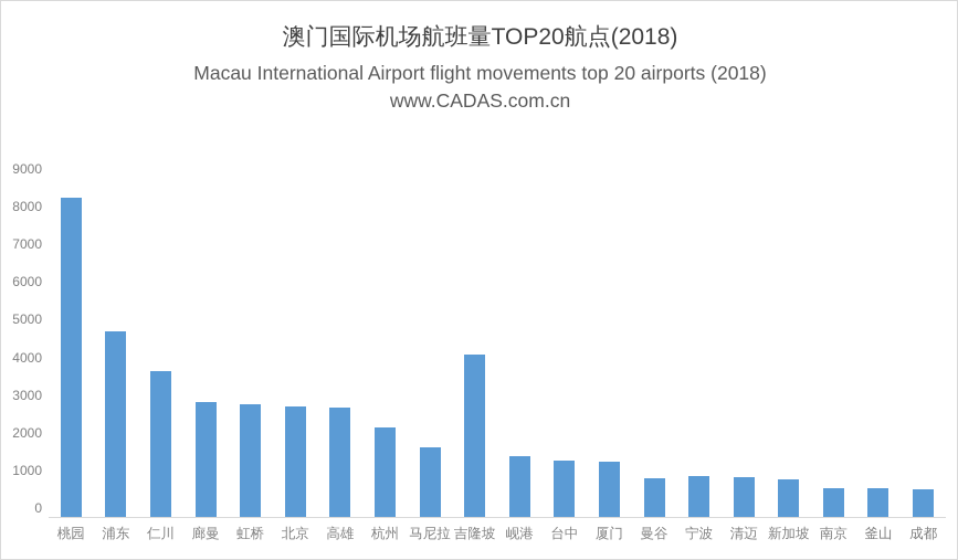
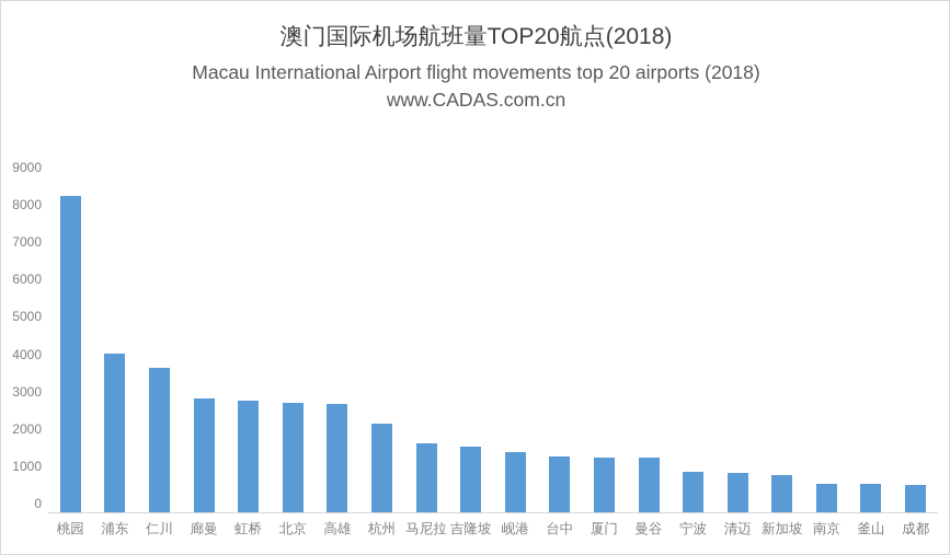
浦东: 4800 -> 4200
吉隆坡: 4200 -> 1700
曼谷: 1000 -> 1400
